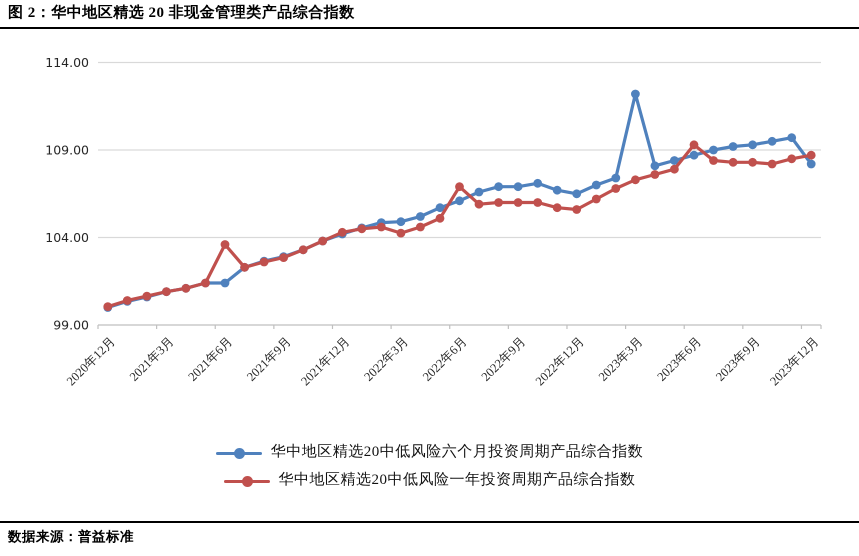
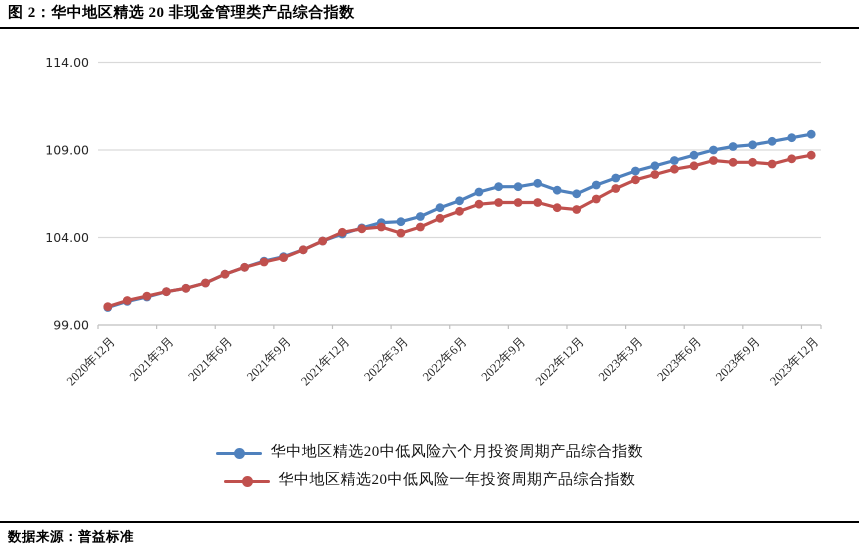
华中地区精选20中低风险六个月投资周期产品综合指数/2021年6月: 101.4 -> 101.9
华中地区精选20中低风险一年投资周期产品综合指数/2021年6月: 103.6 -> 101.9
华中地区精选20中低风险一年投资周期产品综合指数/2022年6月: 106.9 -> 105.5
华中地区精选20中低风险六个月投资周期产品综合指数/2023年3月: 112.2 -> 107.8
华中地区精选20中低风险一年投资周期产品综合指数/2023年6月: 109.3 -> 108.1
华中地区精选20中低风险六个月投资周期产品综合指数/2023年12月: 108.2 -> 109.9
